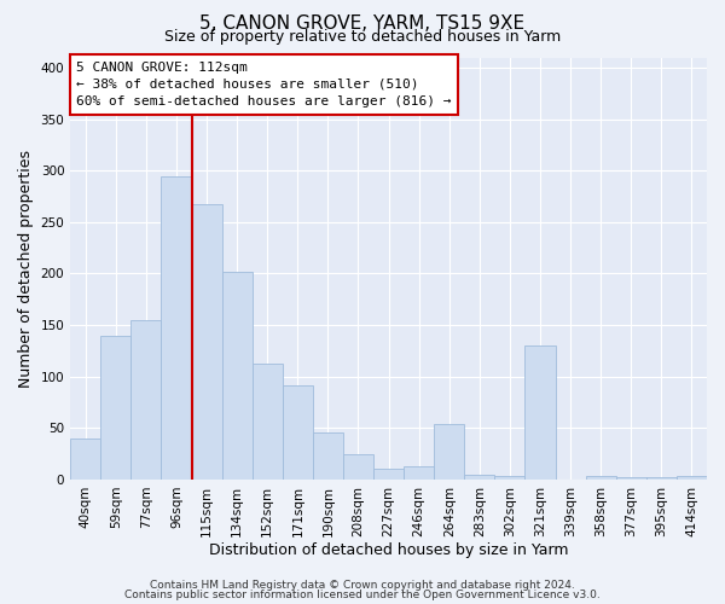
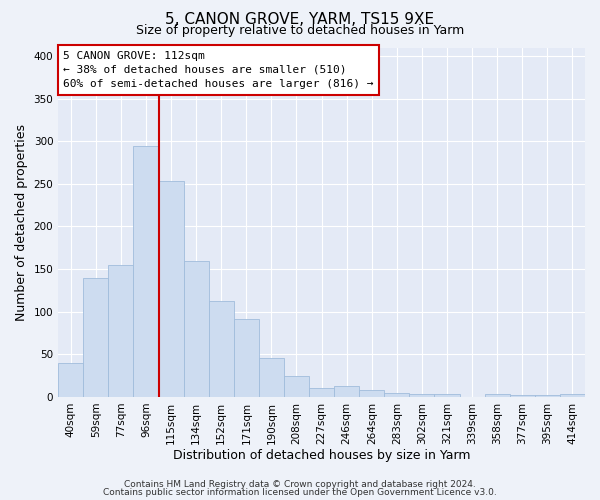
115sqm: 268 -> 253
134sqm: 202 -> 160
264sqm: 54 -> 8
321sqm: 130 -> 3
